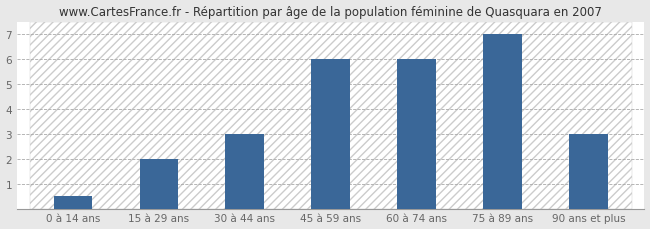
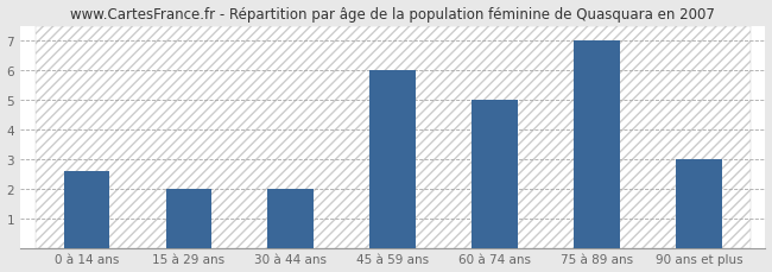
0 à 14 ans: 0.5 -> 2.6
30 à 44 ans: 3.0 -> 2.0
60 à 74 ans: 6.0 -> 5.0
